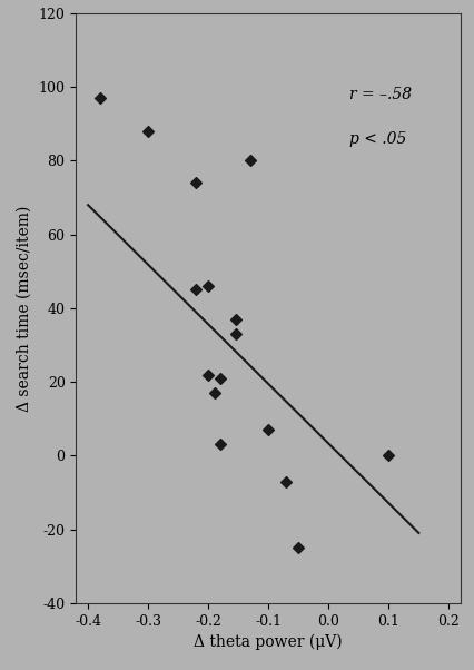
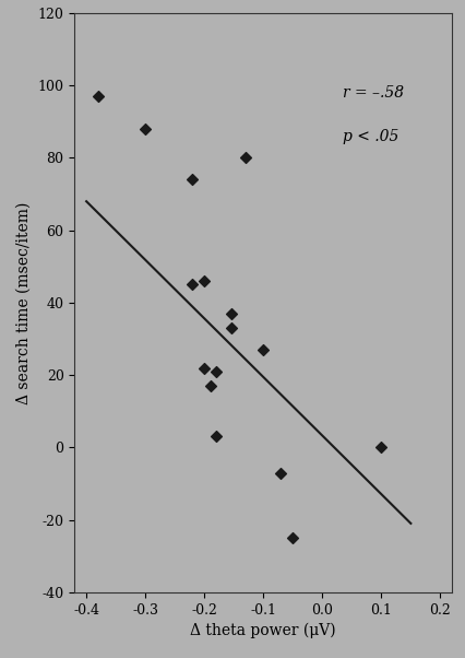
-0.1: 7 -> 27
